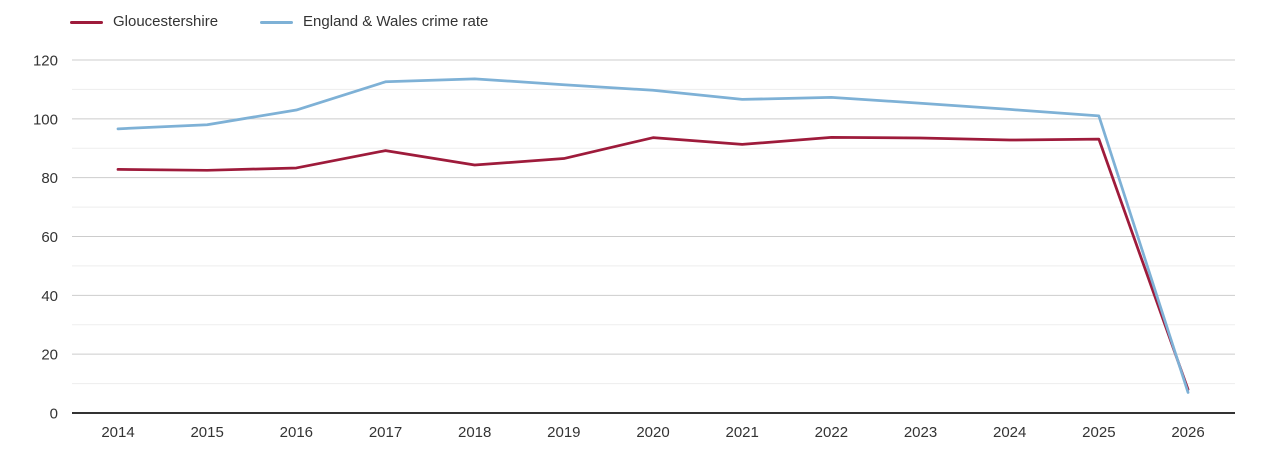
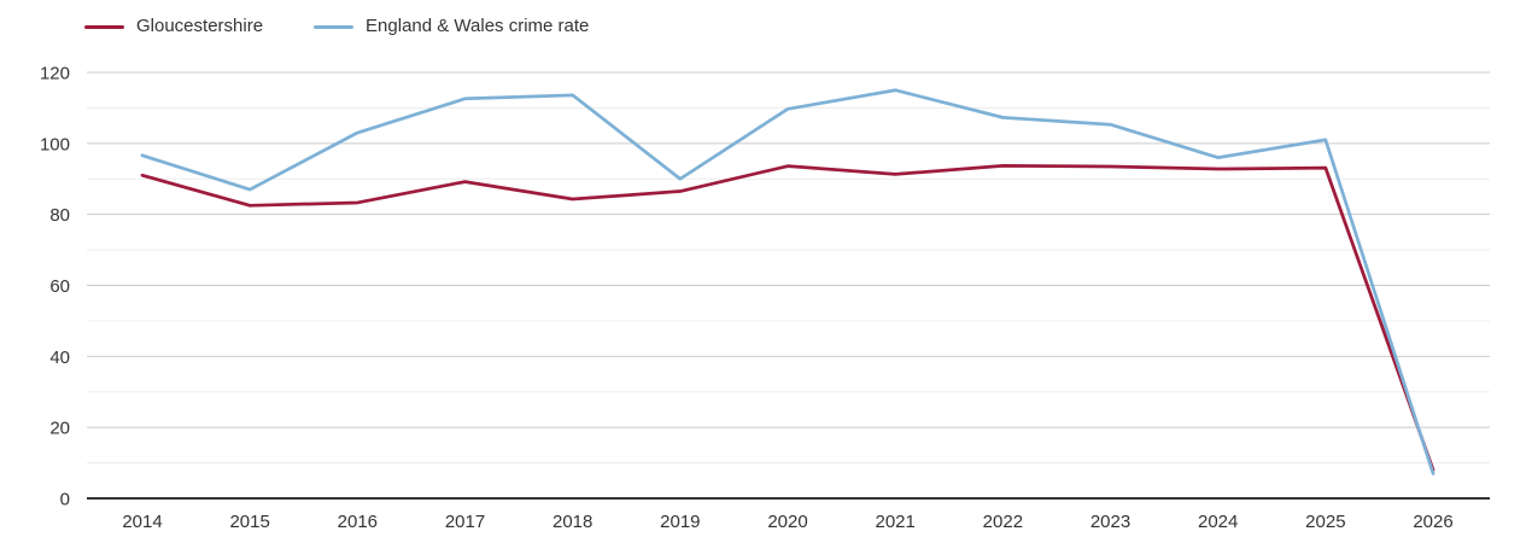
Gloucestershire/2014: 83 -> 91
England & Wales crime rate/2015: 98 -> 87
England & Wales crime rate/2019: 112 -> 90
England & Wales crime rate/2021: 107 -> 115
England & Wales crime rate/2024: 103 -> 96
